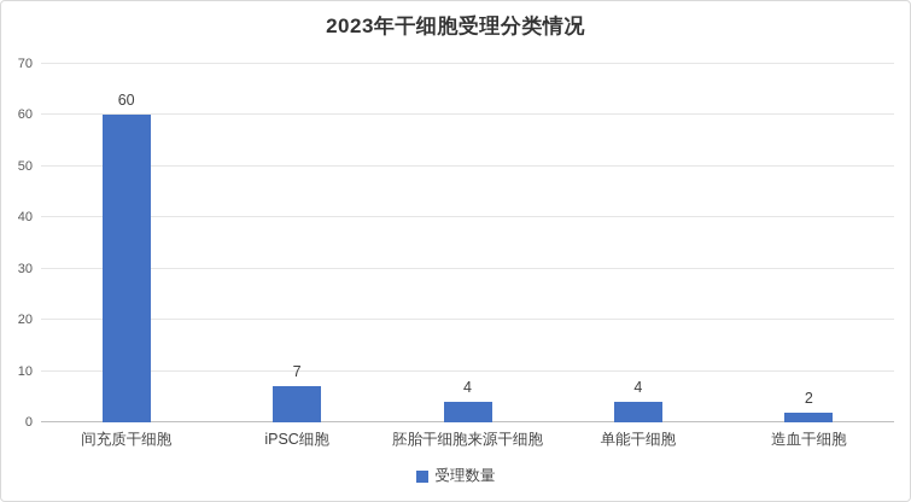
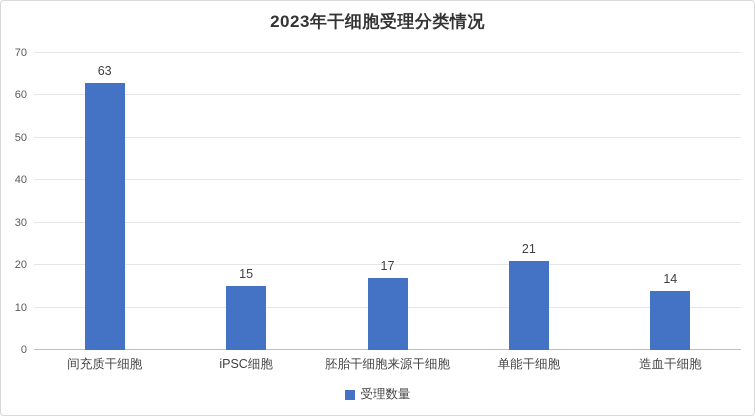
间充质干细胞: 60 -> 63
iPSC细胞: 7 -> 15
胚胎干细胞来源干细胞: 4 -> 17
单能干细胞: 4 -> 21
造血干细胞: 2 -> 14
